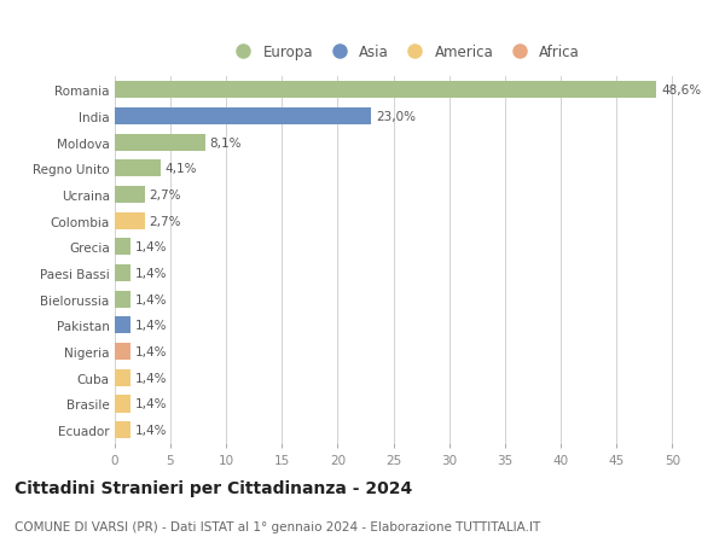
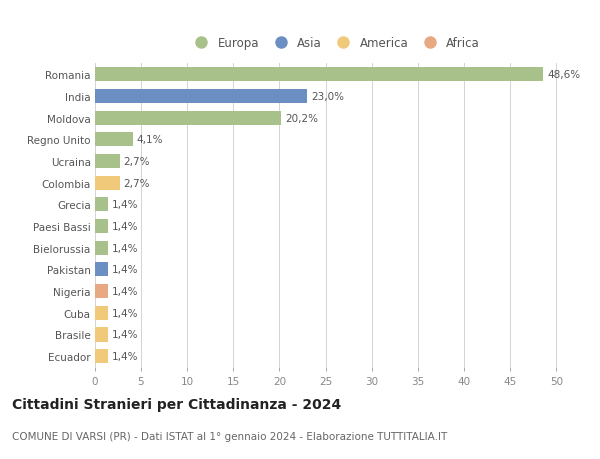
Moldova: 8,1% -> 20,2%
